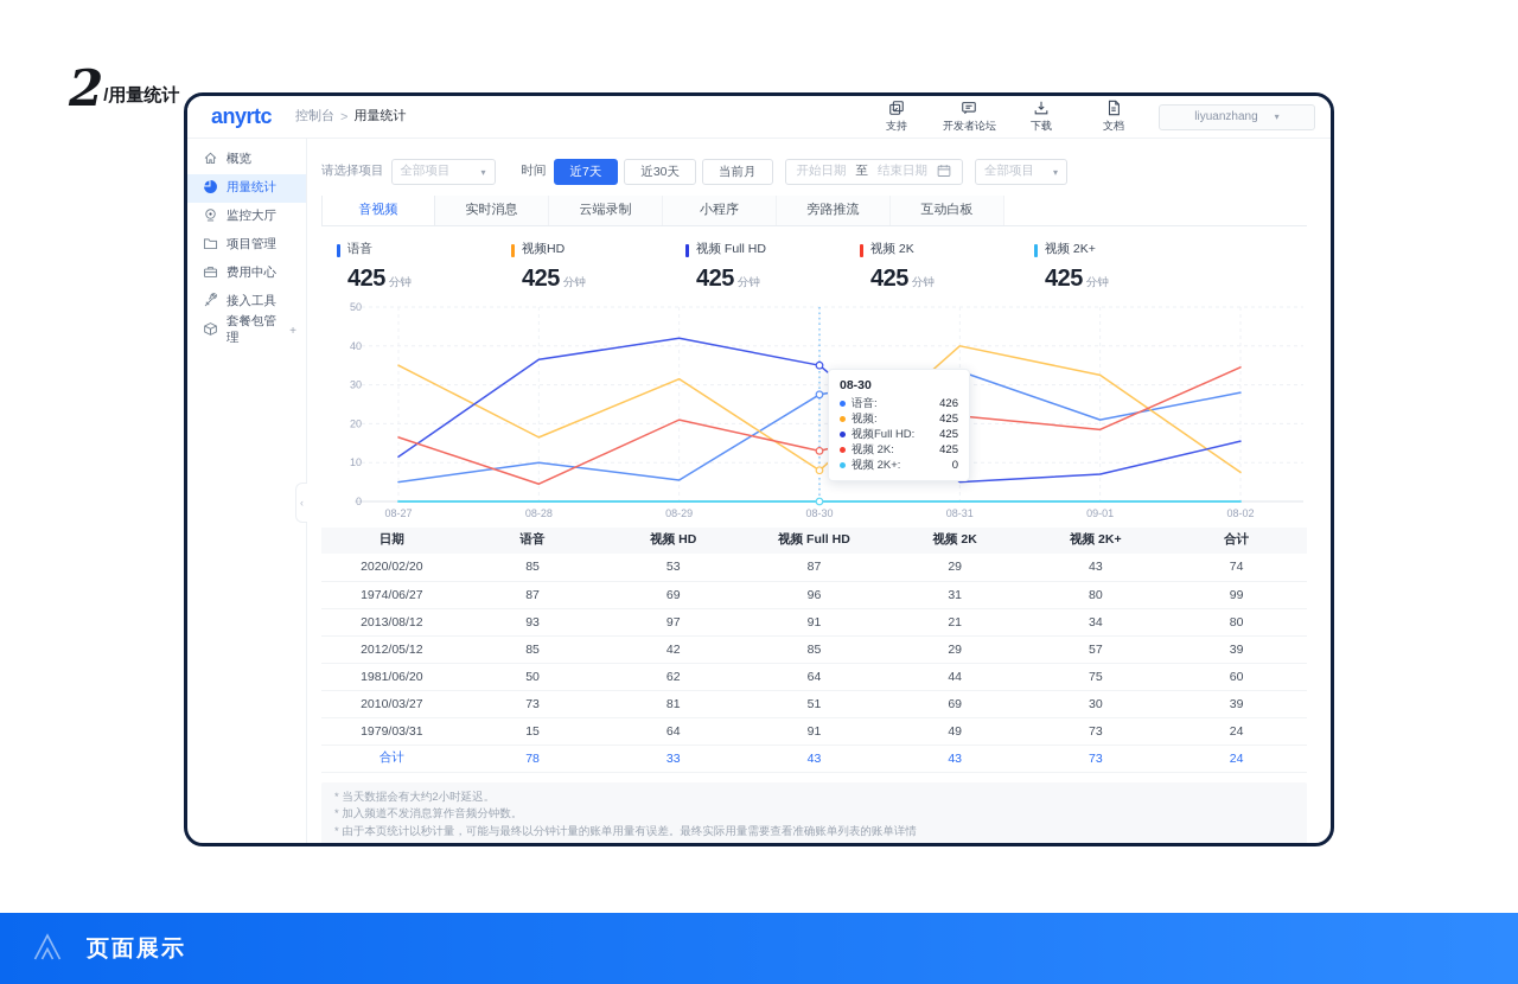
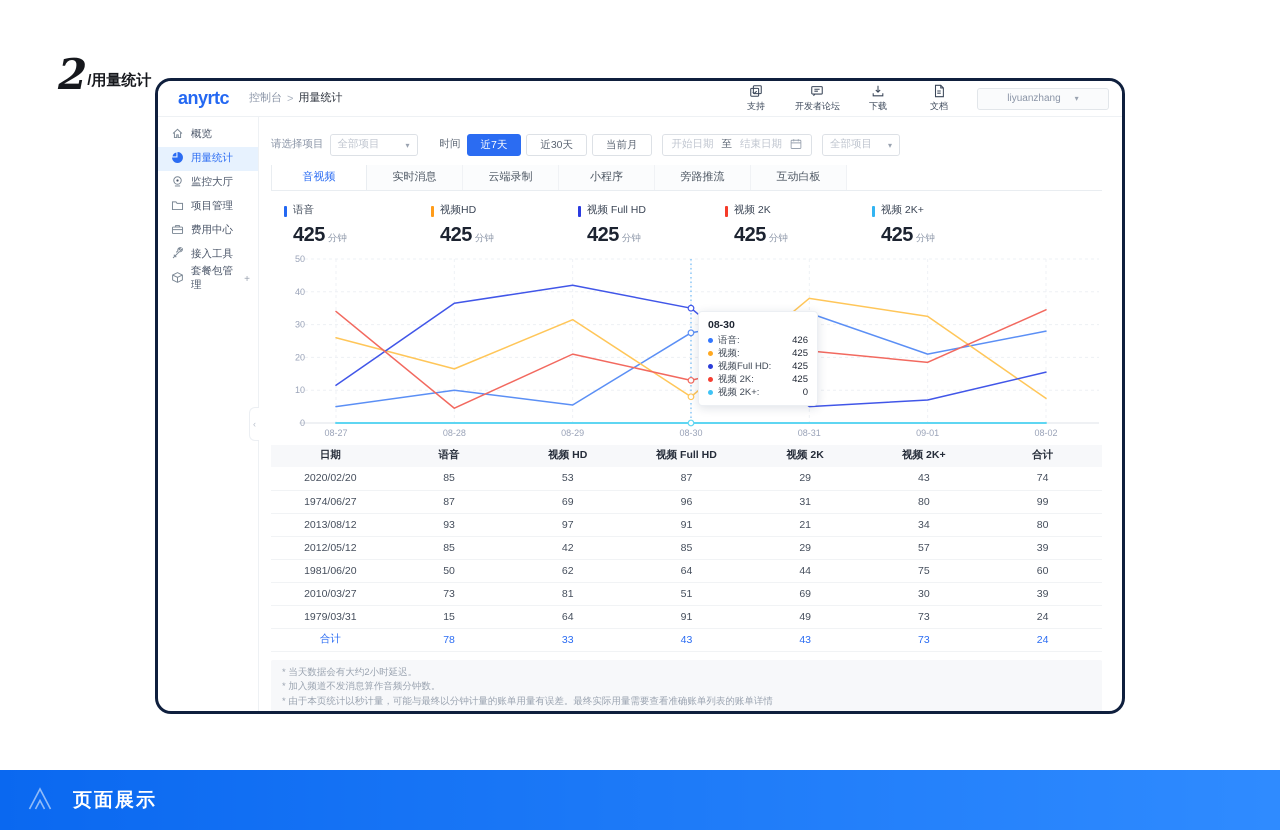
视频HD/08-27: 35 -> 26
视频 2K/08-27: 16 -> 34
视频HD/08-31: 40 -> 38
